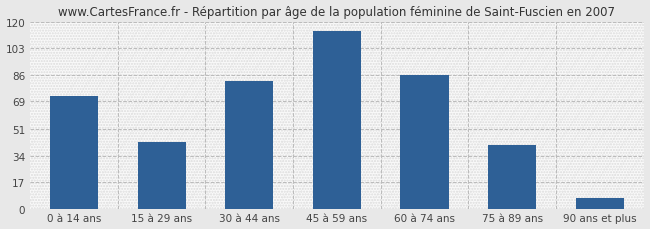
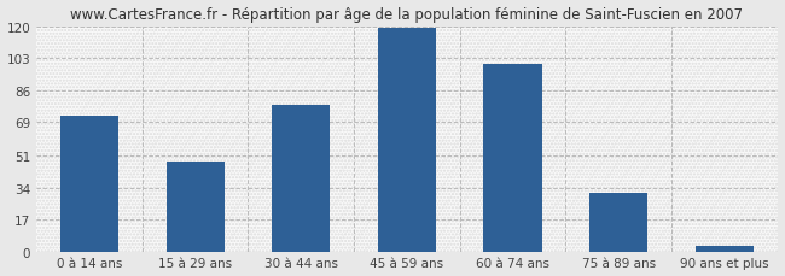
15 à 29 ans: 43 -> 48
30 à 44 ans: 82 -> 78
45 à 59 ans: 114 -> 119
60 à 74 ans: 86 -> 100
75 à 89 ans: 41 -> 31
90 ans et plus: 7 -> 3
